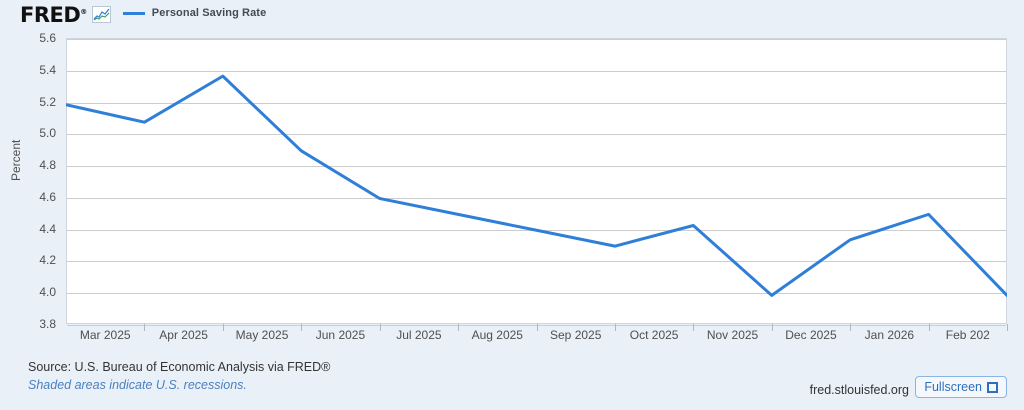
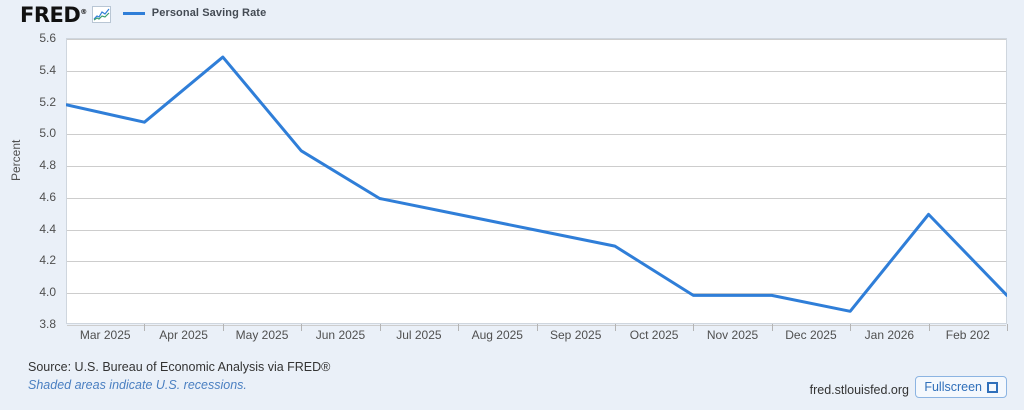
Apr 2025: 5.36 -> 5.48
Oct 2025: 4.42 -> 3.98
Dec 2025: 4.33 -> 3.88
